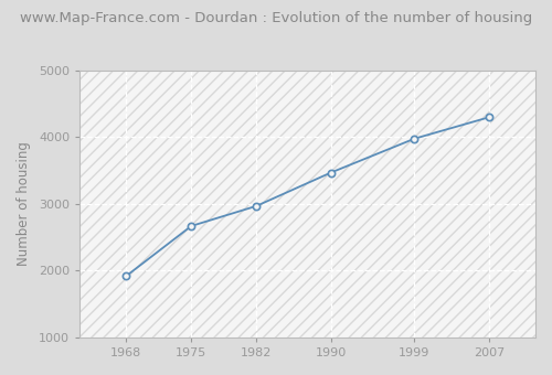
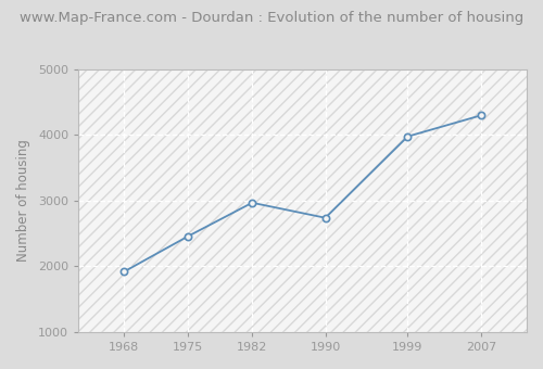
1975: 2670 -> 2460
1990: 3470 -> 2740
